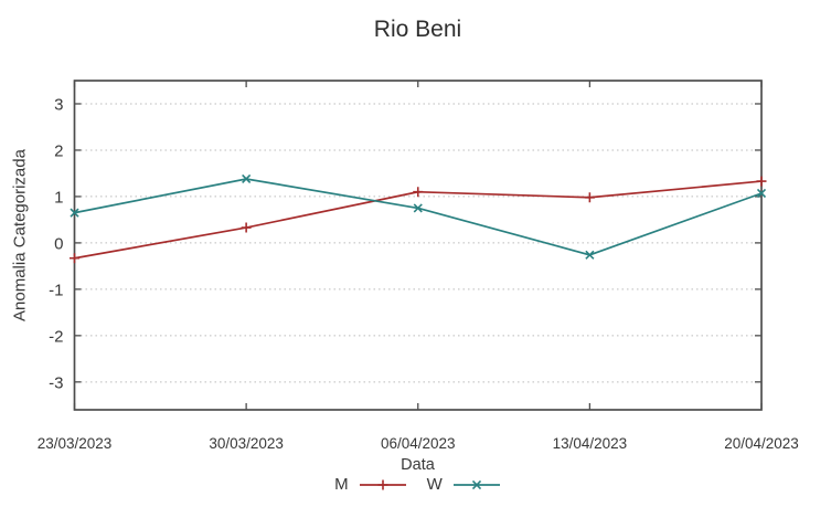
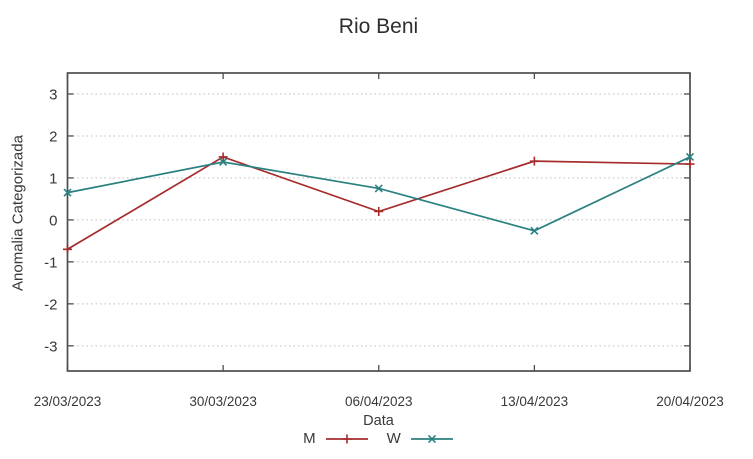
M/23/03/2023: -0.3 -> -0.7
M/30/03/2023: 0.3 -> 1.5
M/06/04/2023: 1.1 -> 0.2
M/13/04/2023: 1.0 -> 1.4
W/20/04/2023: 1.1 -> 1.5
